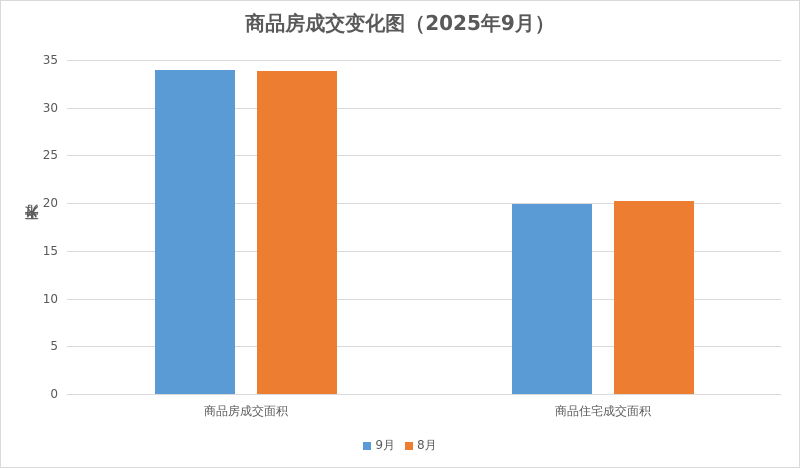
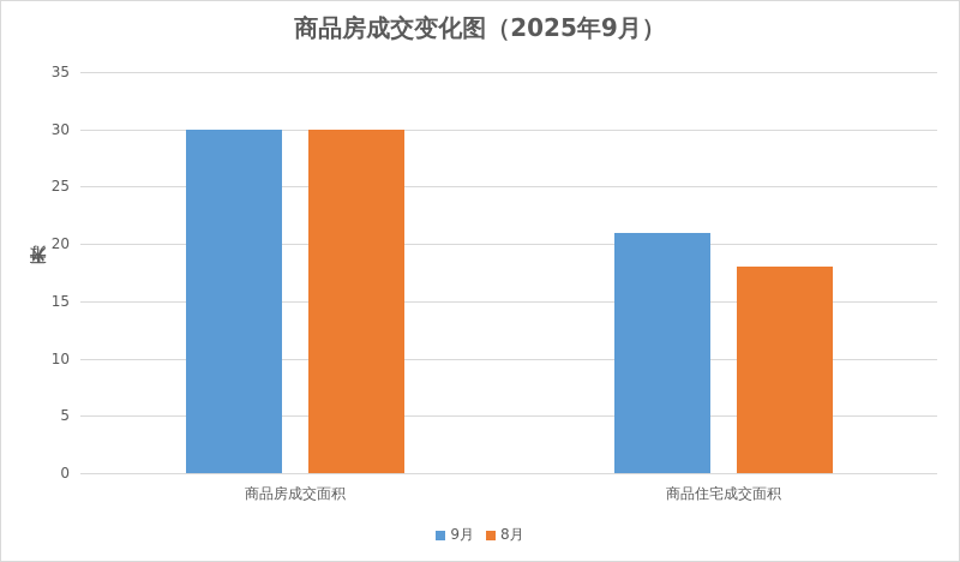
9月/商品房成交面积: 34 -> 30
8月/商品房成交面积: 34 -> 30
9月/商品住宅成交面积: 20 -> 21
8月/商品住宅成交面积: 20 -> 18
